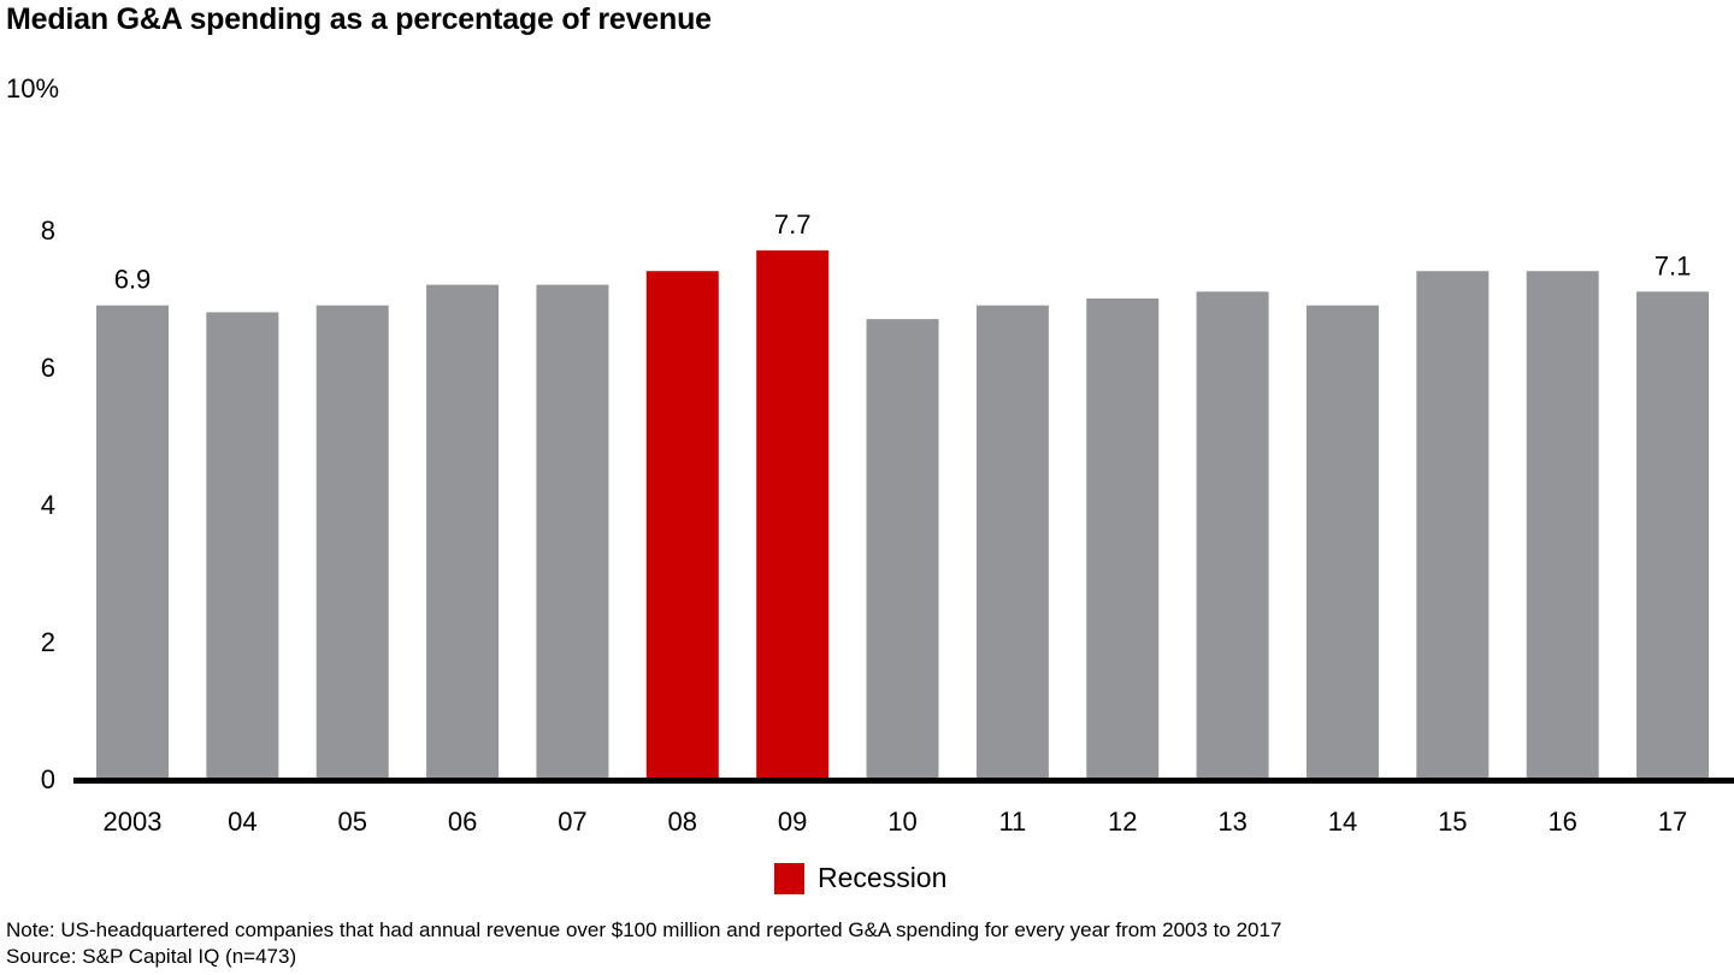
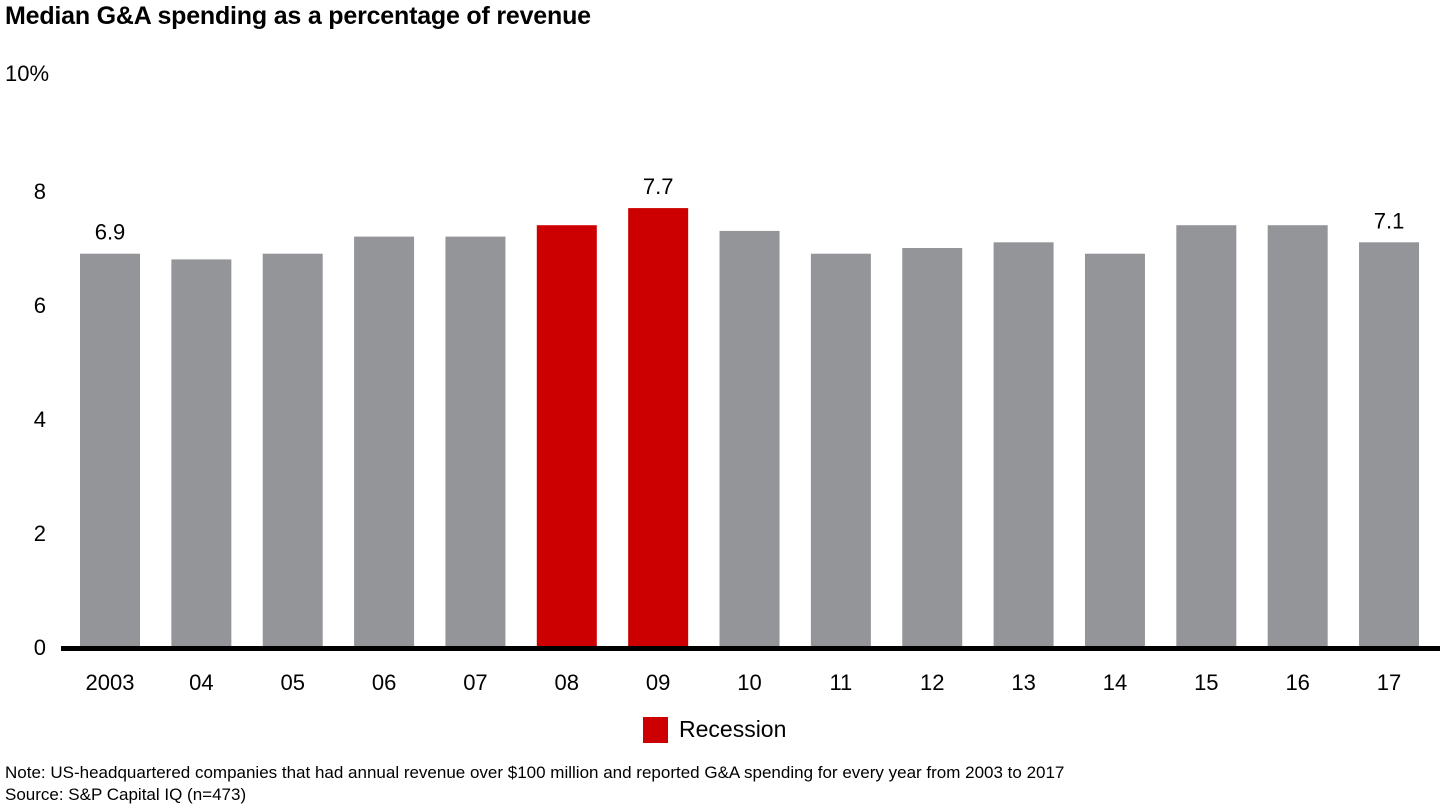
10: 6.7 -> 7.3
